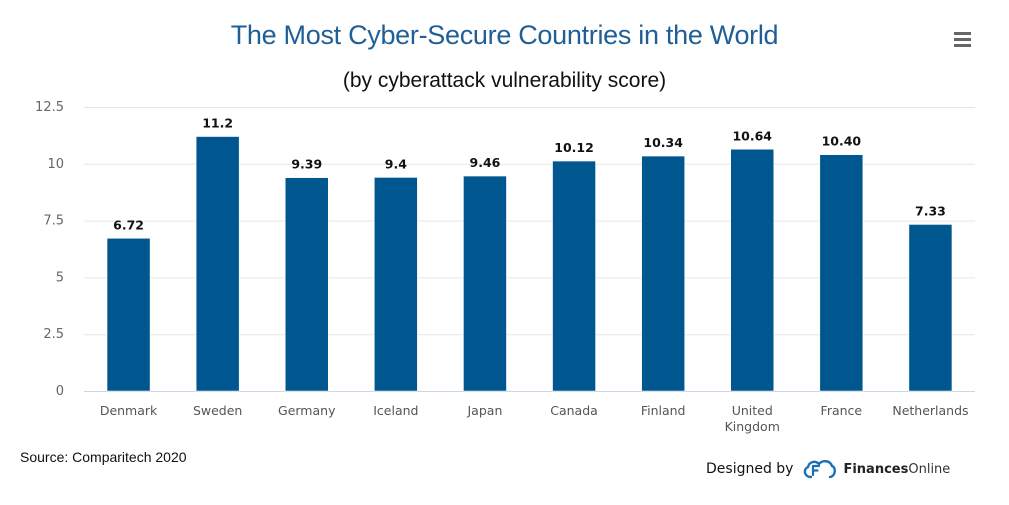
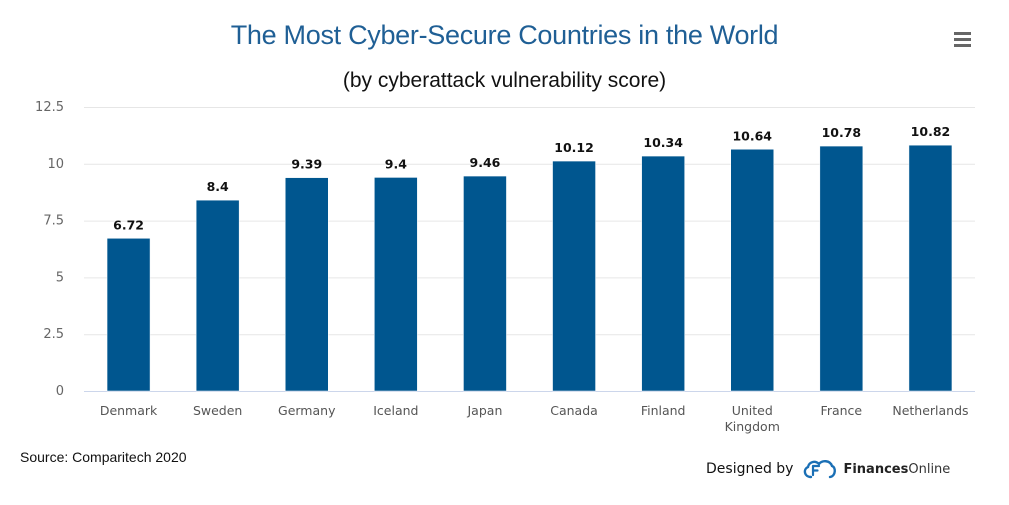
Sweden: 11.2 -> 8.4
France: 10.40 -> 10.78
Netherlands: 7.33 -> 10.82
